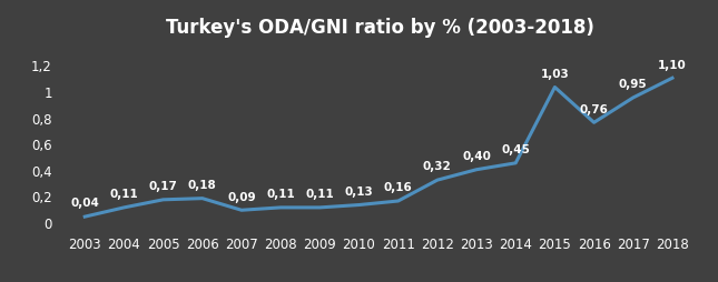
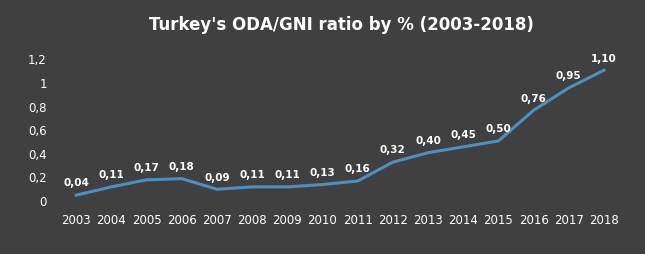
2015: 1,03 -> 0,50
